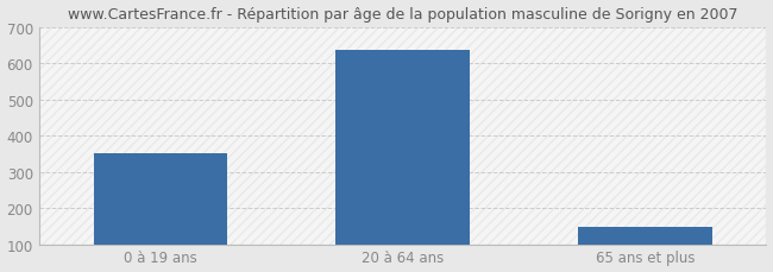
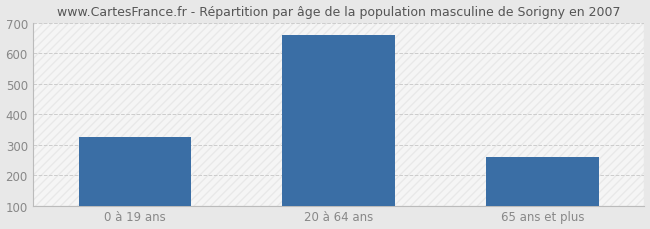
0 à 19 ans: 352 -> 325
20 à 64 ans: 637 -> 660
65 ans et plus: 148 -> 260
